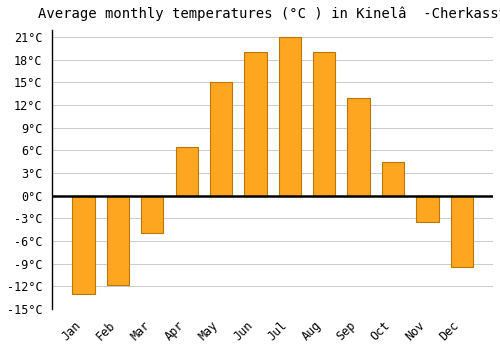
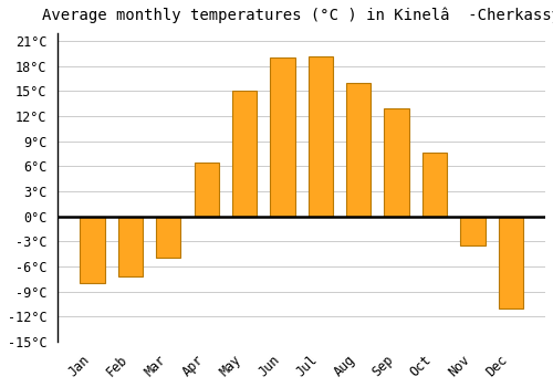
Jan: -13.0°C -> -8.0°C
Feb: -11.8°C -> -7.2°C
Jul: 21.0°C -> 19.2°C
Aug: 19.0°C -> 16.0°C
Oct: 4.5°C -> 7.6°C
Dec: -9.5°C -> -11.0°C
